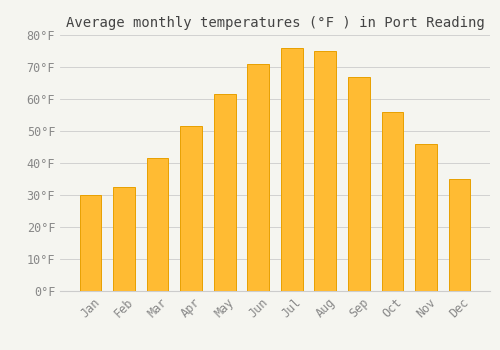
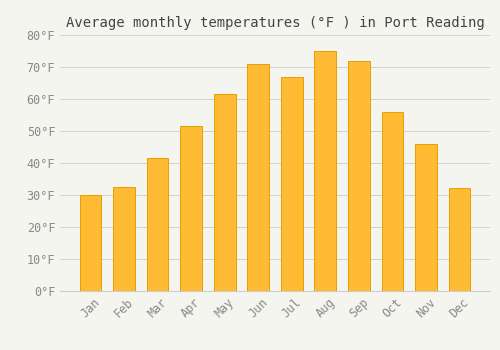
Jul: 76.0°F -> 67.0°F
Sep: 67.0°F -> 72.0°F
Dec: 35.0°F -> 32.0°F
